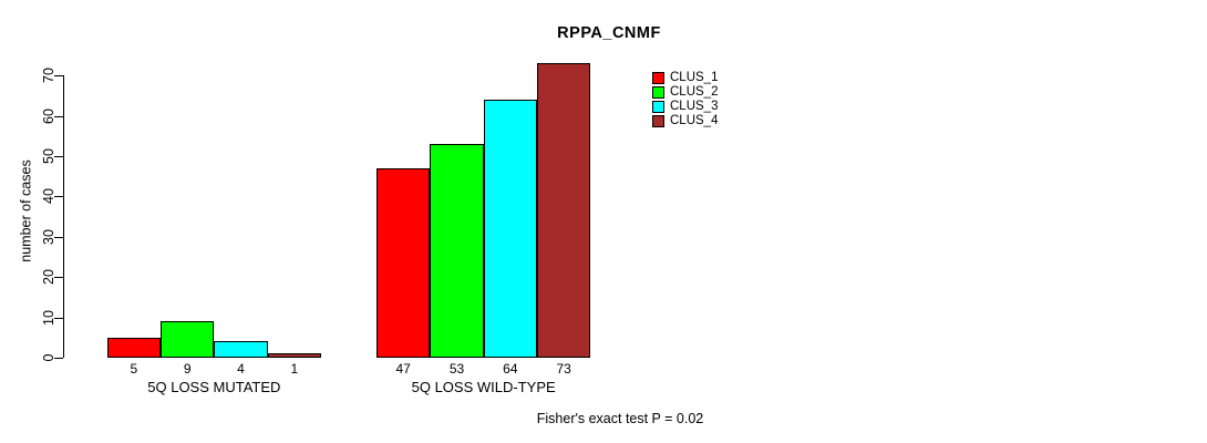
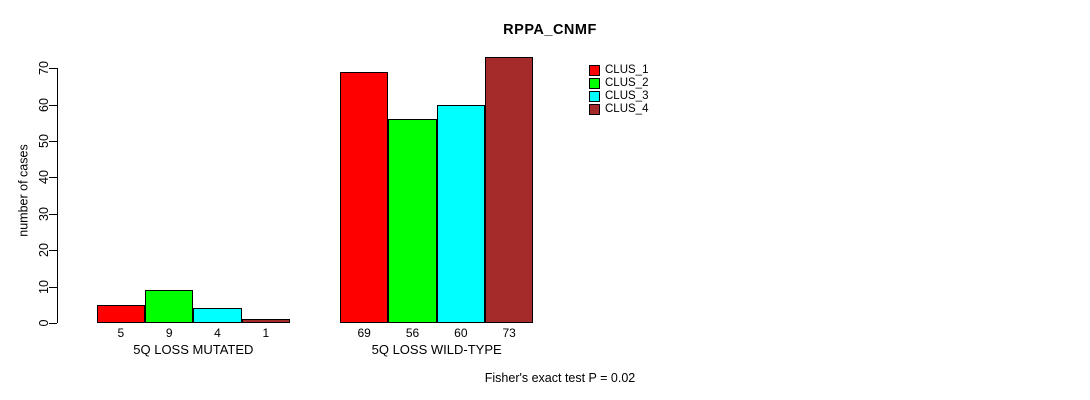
CLUS_1/5Q LOSS WILD-TYPE: 47 -> 69
CLUS_2/5Q LOSS WILD-TYPE: 53 -> 56
CLUS_3/5Q LOSS WILD-TYPE: 64 -> 60
